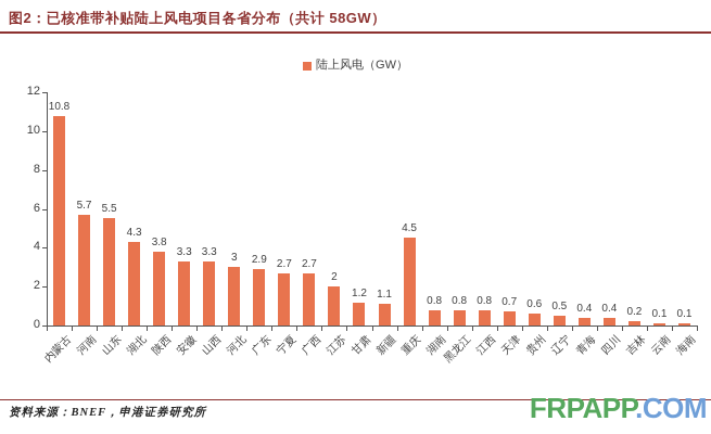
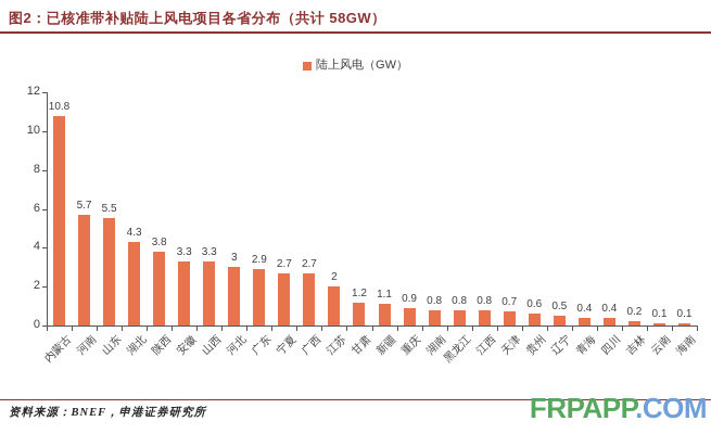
重庆: 4.5 -> 0.9
